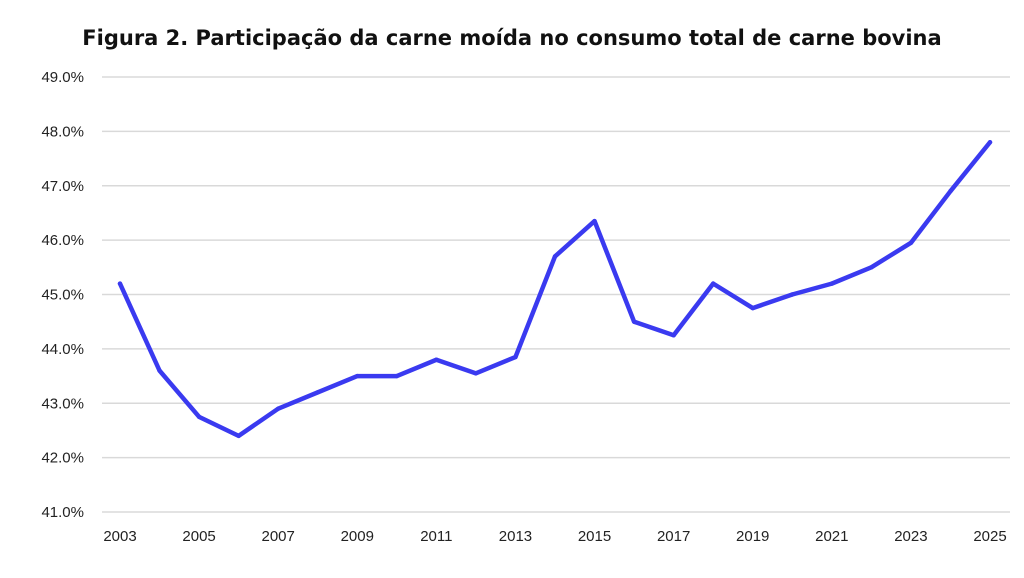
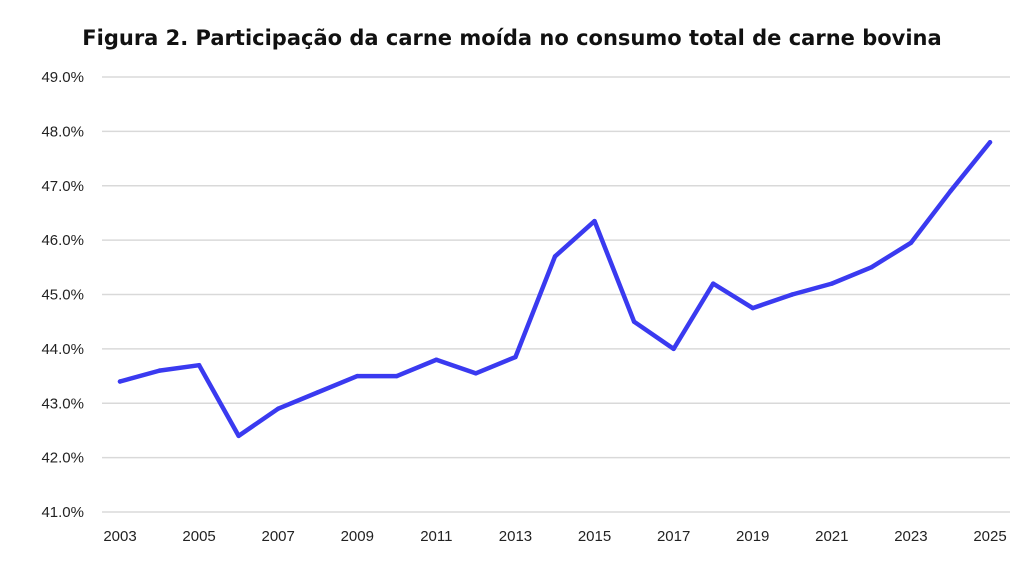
2003: 45.2% -> 43.4%
2005: 42.8% -> 43.7%
2017: 44.2% -> 44.0%
